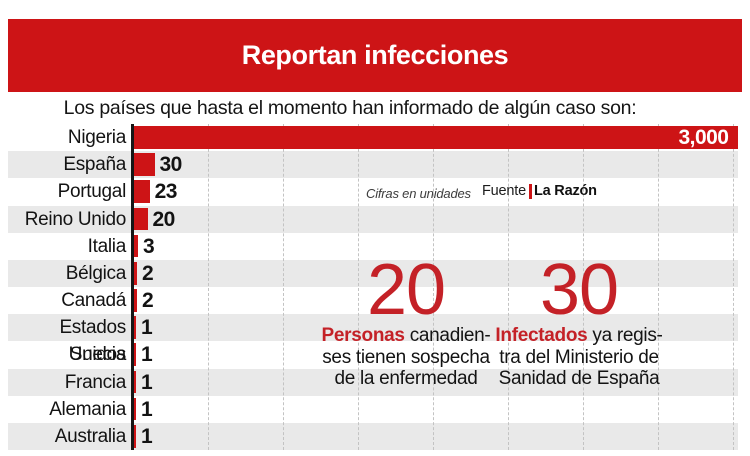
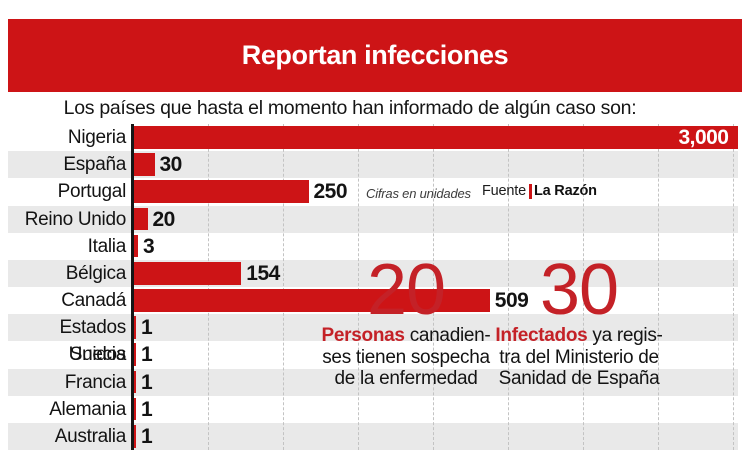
Portugal: 23 -> 250
Bélgica: 2 -> 154
Canadá: 2 -> 509
